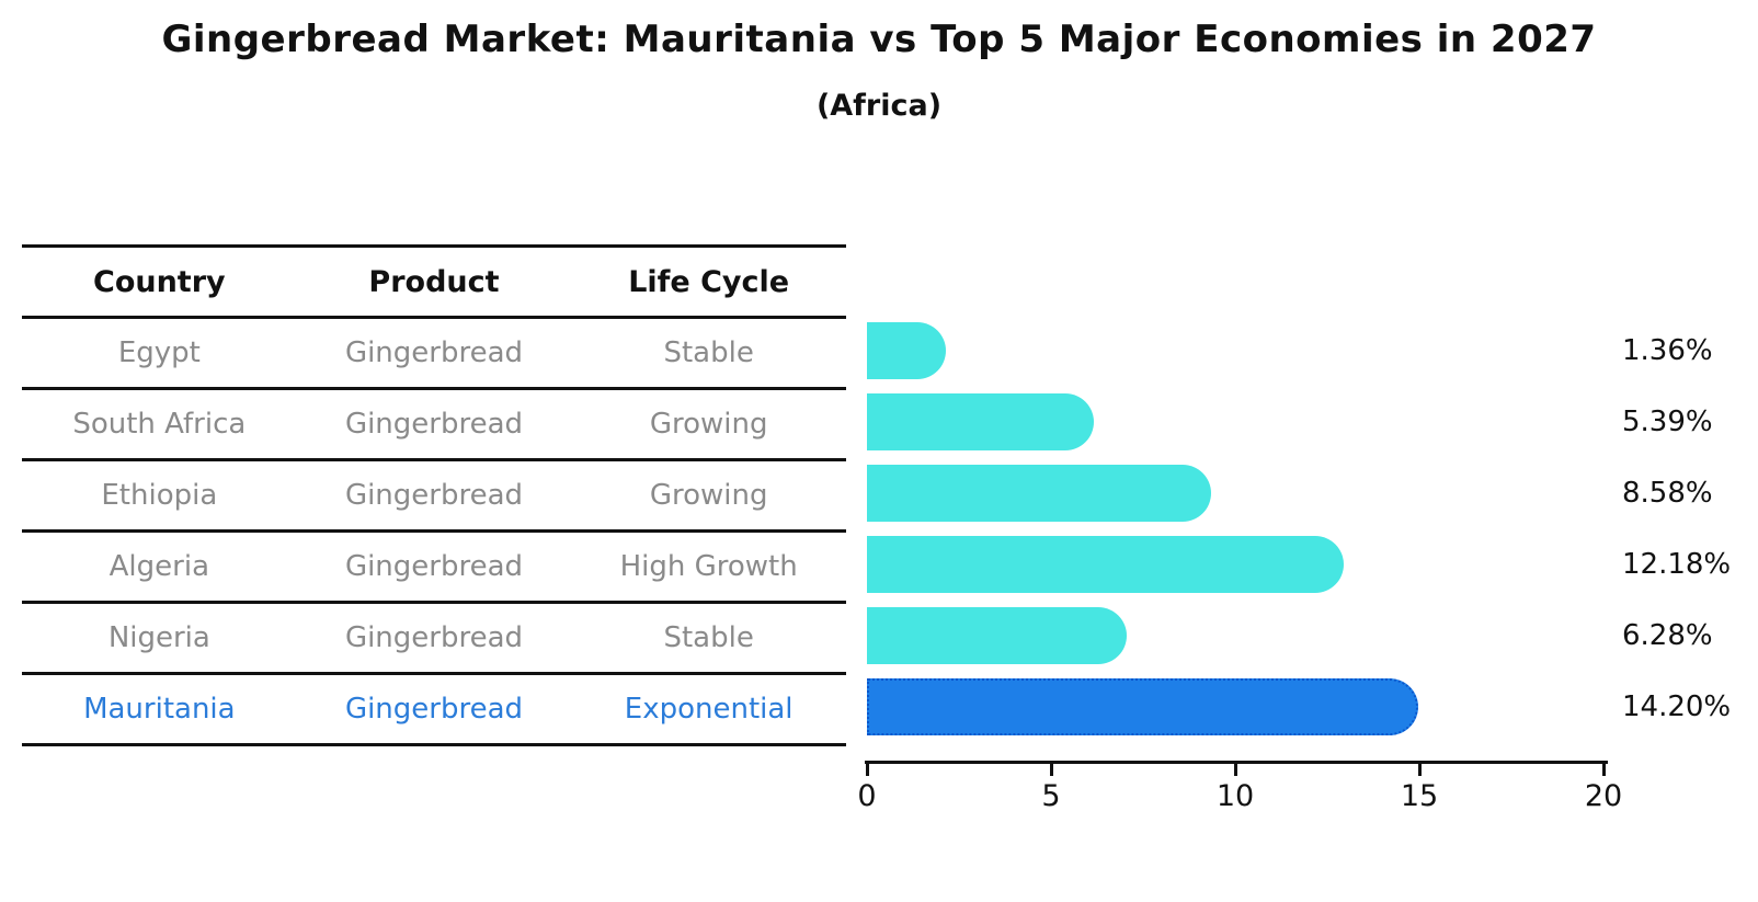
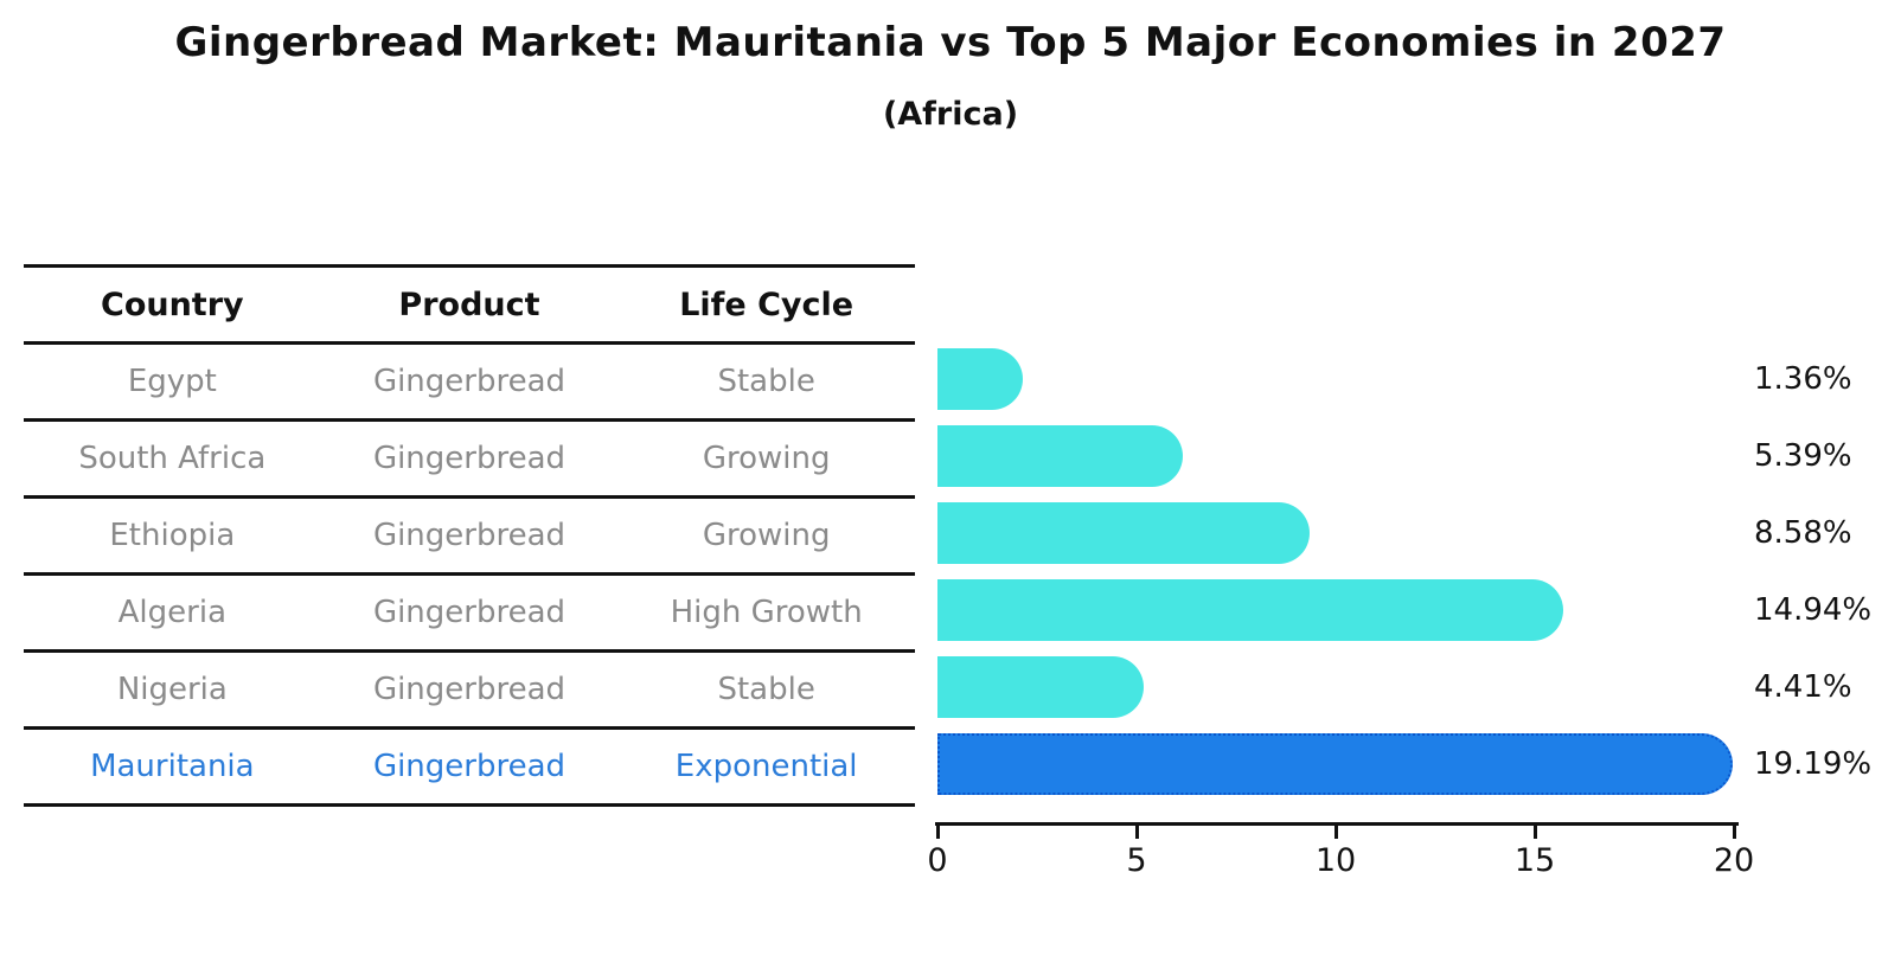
Algeria: 12.18% -> 14.94%
Nigeria: 6.28% -> 4.41%
Mauritania: 14.20% -> 19.19%
